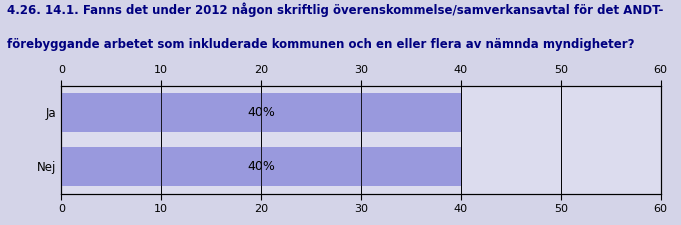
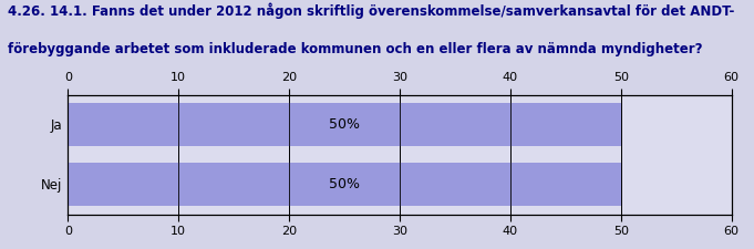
Ja: 40% -> 50%
Nej: 40% -> 50%
